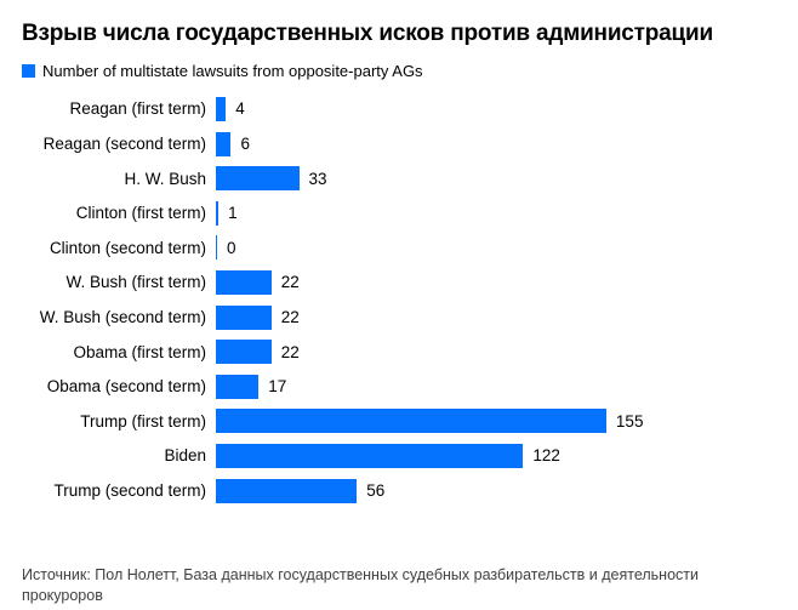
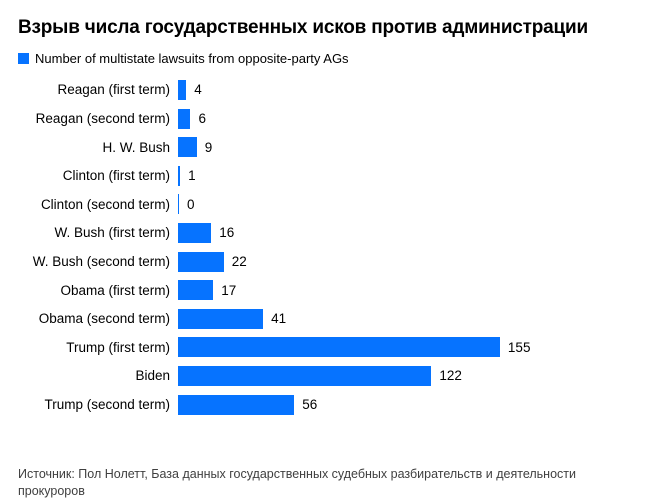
H. W. Bush: 33 -> 9
W. Bush (first term): 22 -> 16
Obama (first term): 22 -> 17
Obama (second term): 17 -> 41
